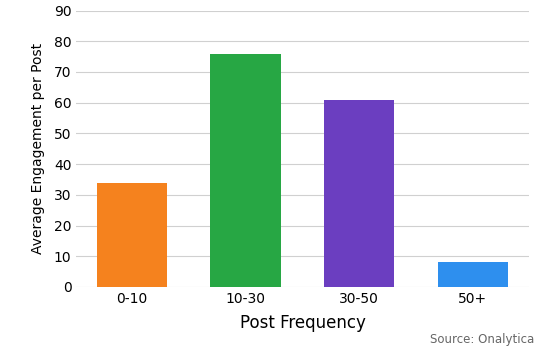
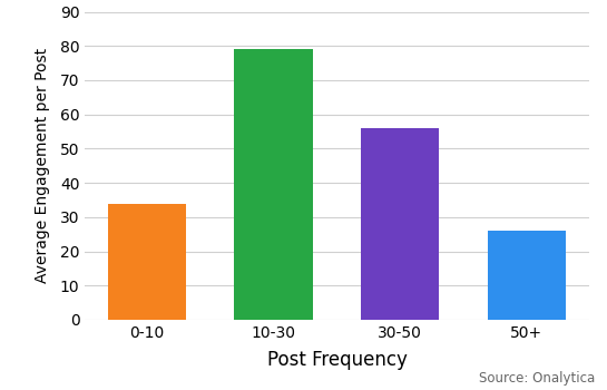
10-30: 76 -> 79
30-50: 61 -> 56
50+: 8 -> 26
